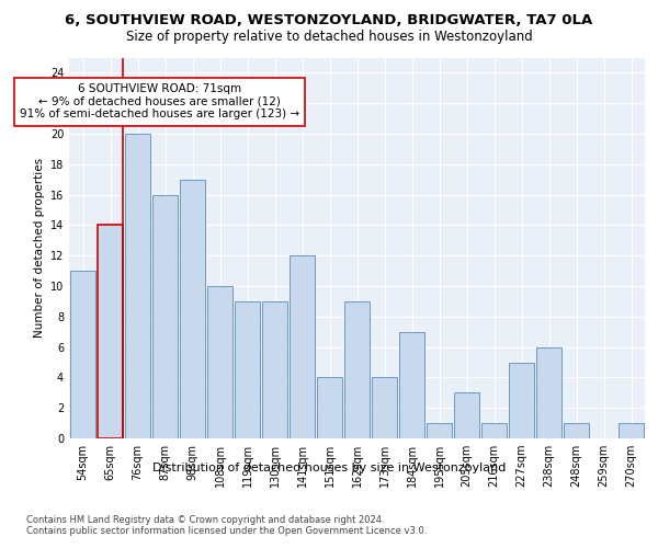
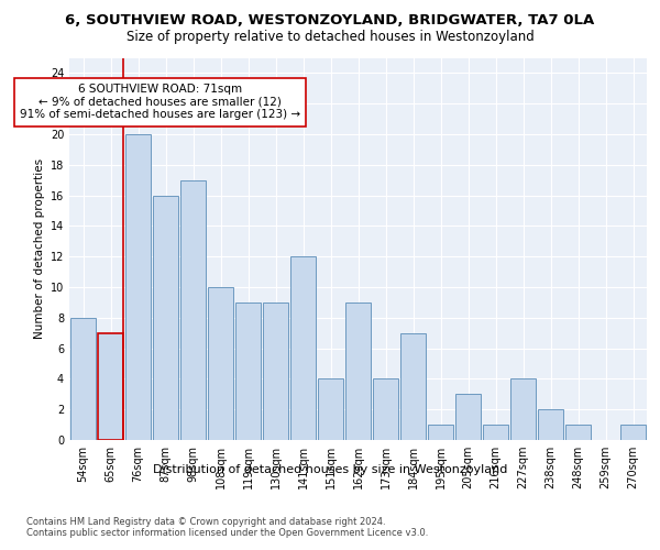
54sqm: 11 -> 8
65sqm: 14 -> 7
227sqm: 5 -> 4
238sqm: 6 -> 2
